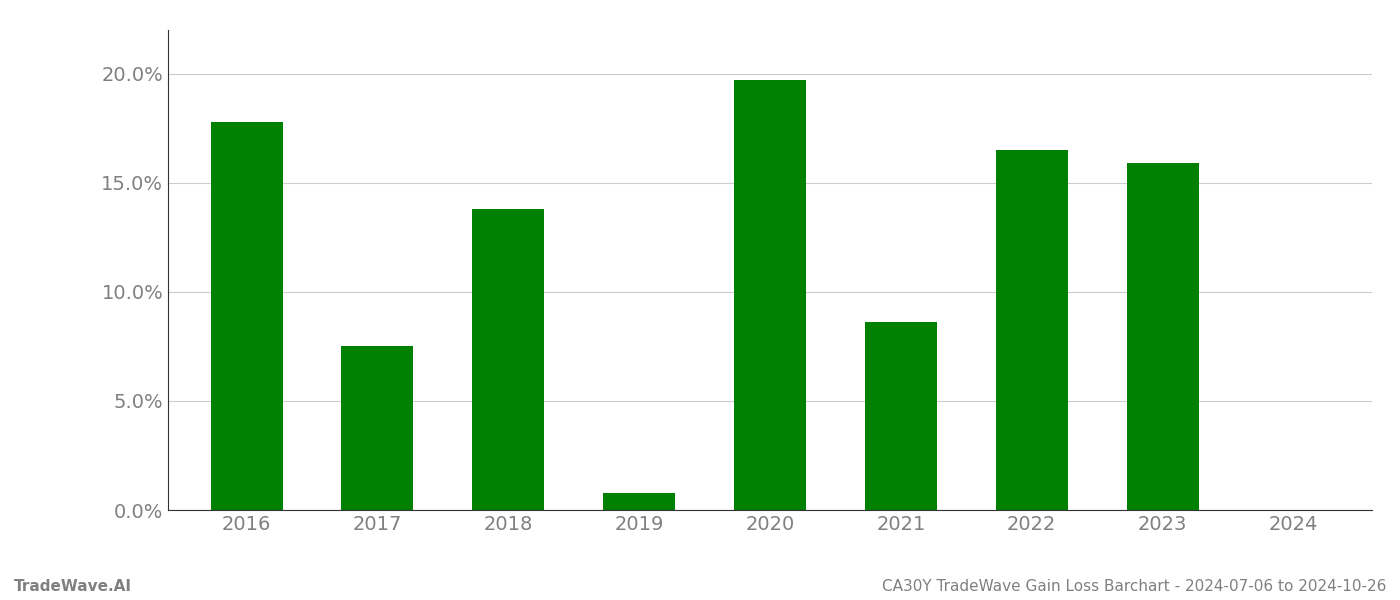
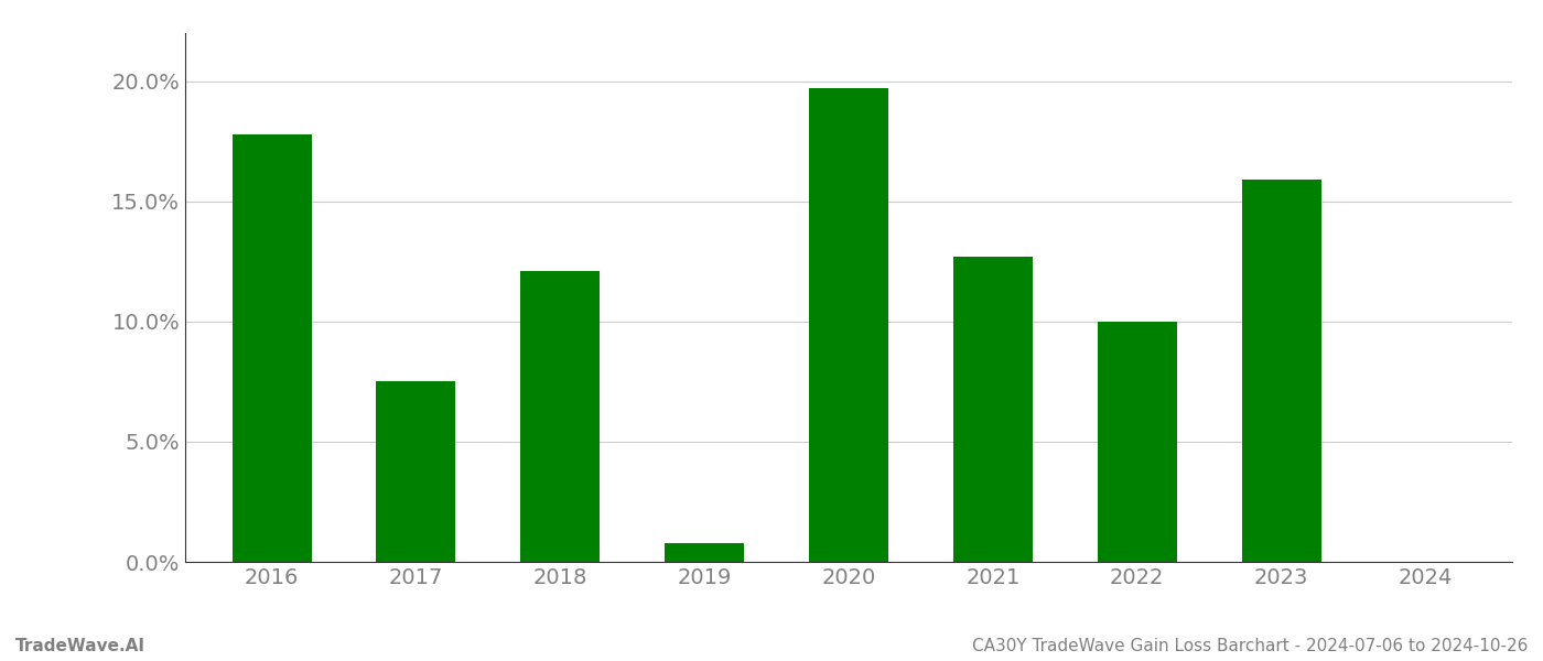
2018: 13.8% -> 12.1%
2021: 8.6% -> 12.7%
2022: 16.5% -> 10.0%
